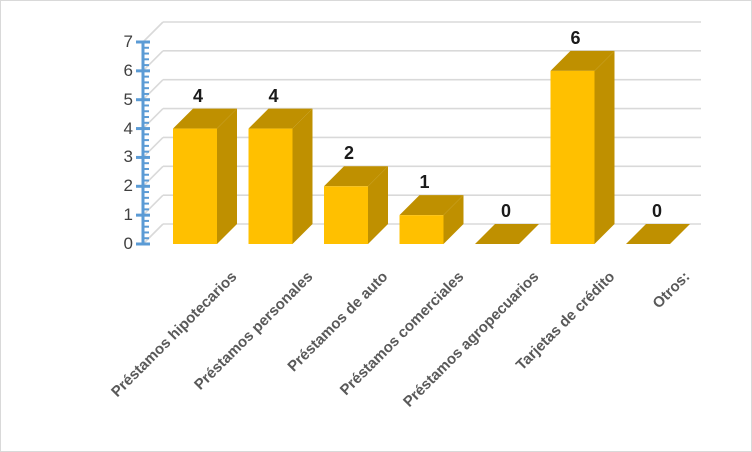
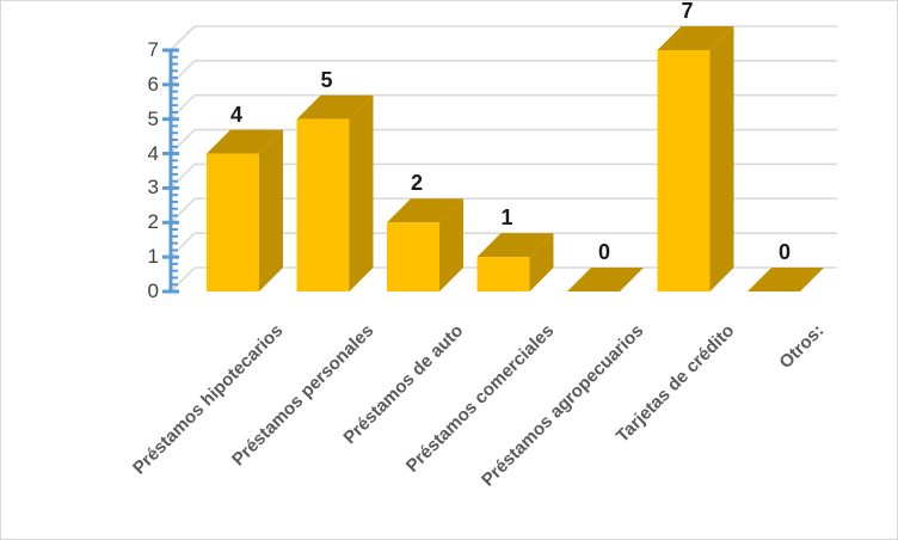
Préstamos personales: 4 -> 5
Tarjetas de crédito: 6 -> 7
